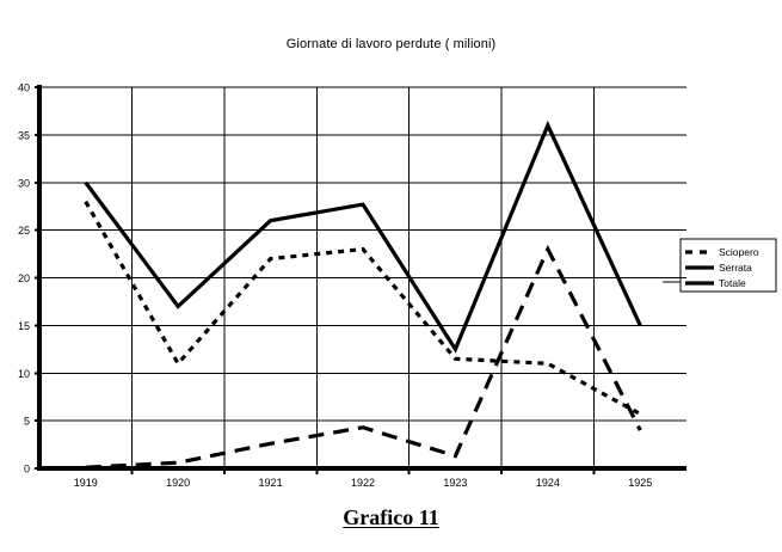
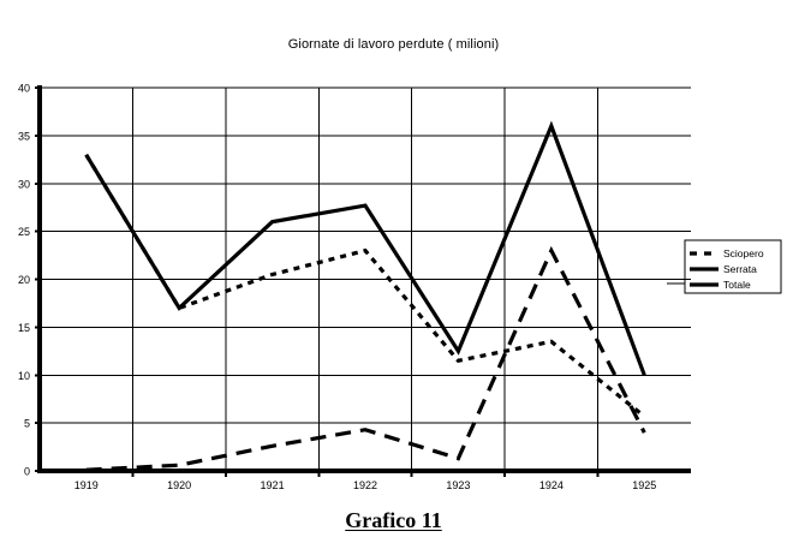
Sciopero/1919: 28 -> 33
Totale/1919: 30 -> 33
Sciopero/1920: 11 -> 17
Sciopero/1921: 22 -> 20
Sciopero/1924: 11 -> 14
Totale/1925: 15 -> 10
